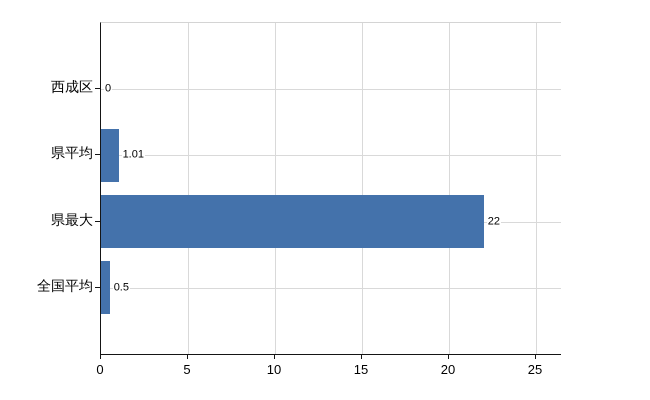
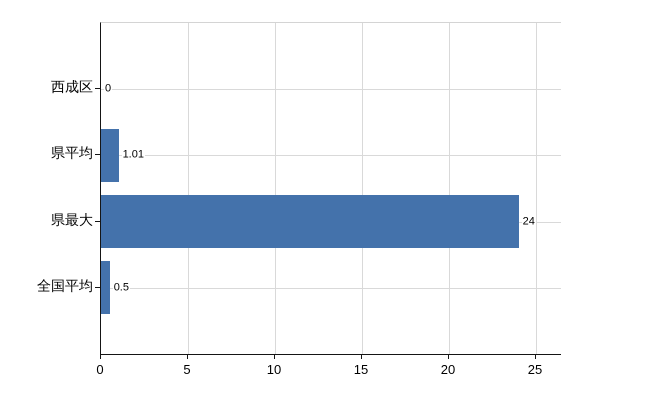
県最大: 22 -> 24
